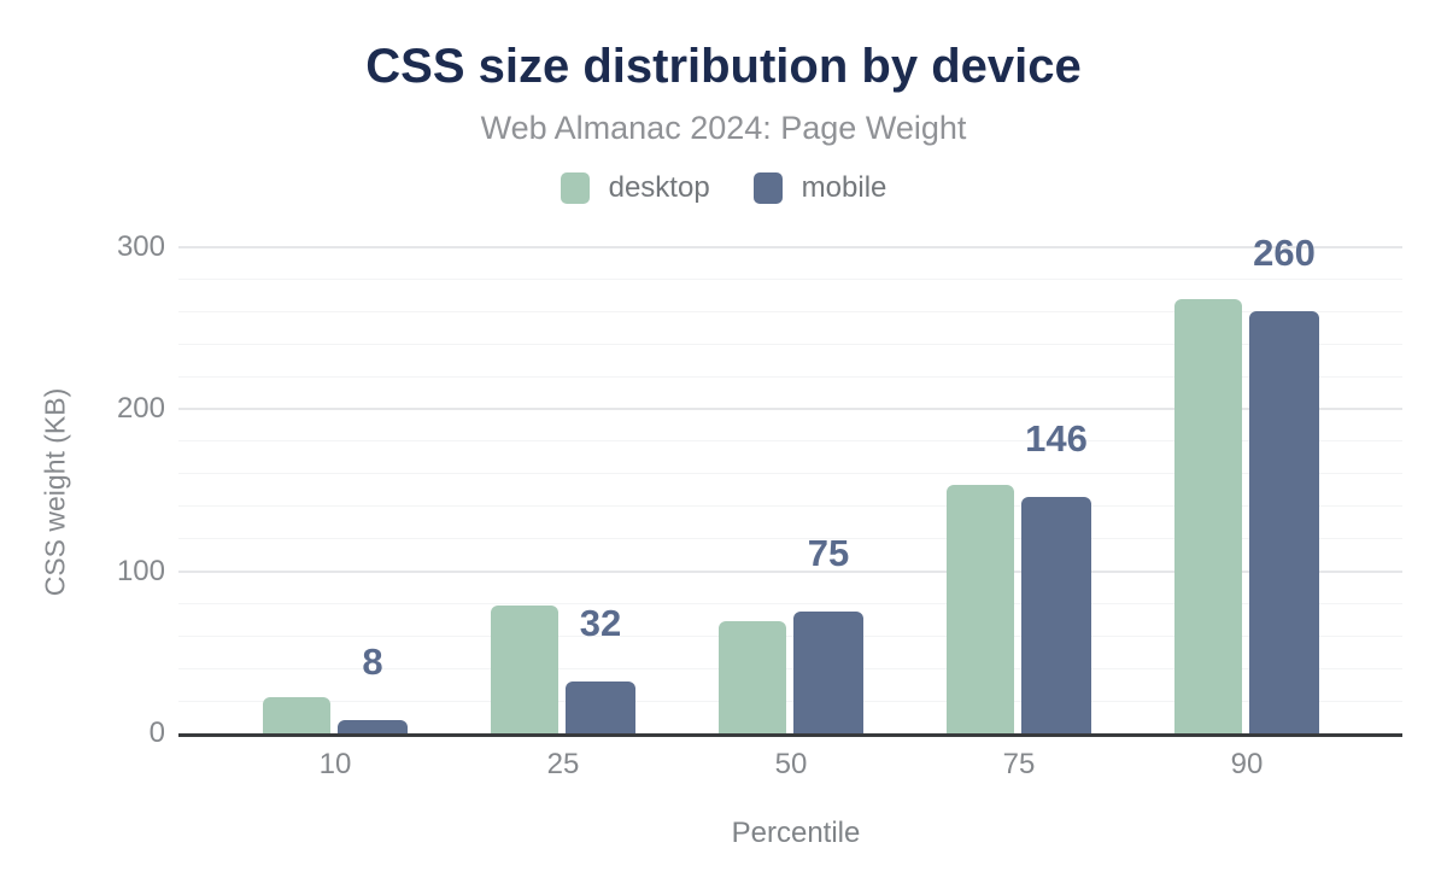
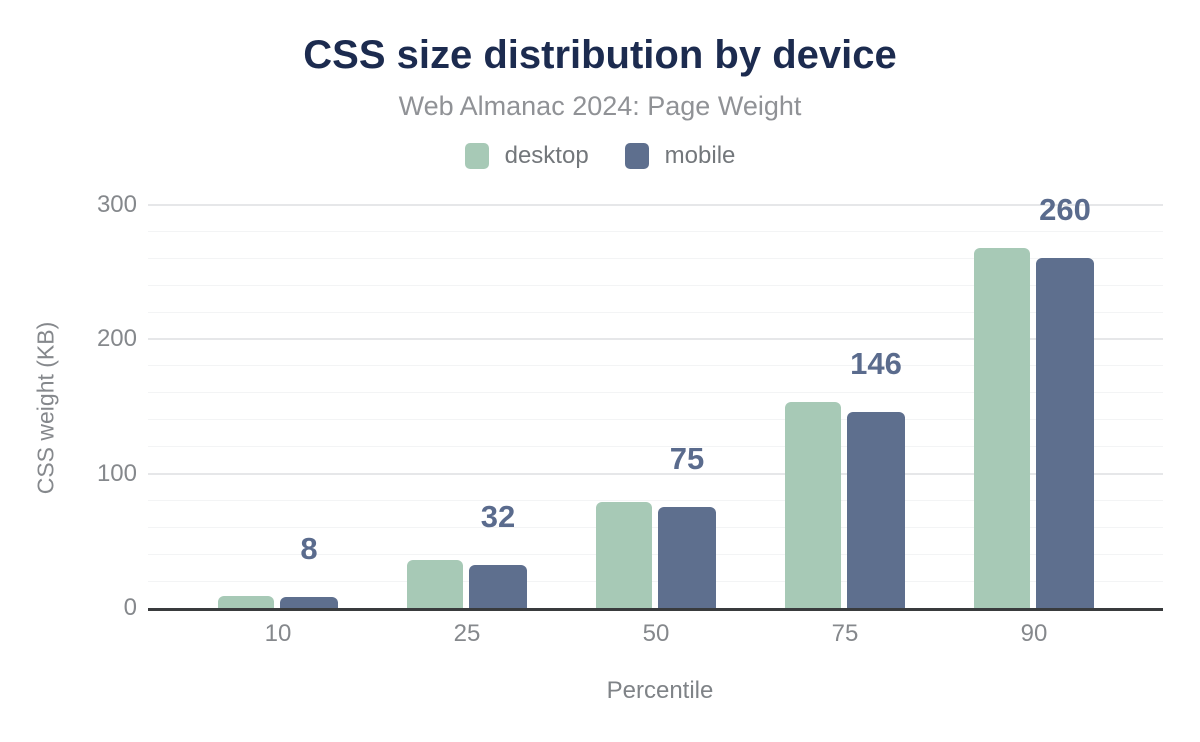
desktop/10: 22 -> 9
desktop/25: 79 -> 36
desktop/50: 69 -> 79
